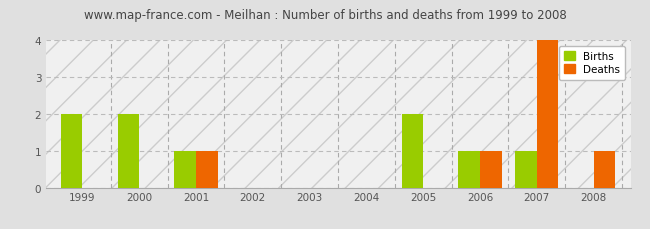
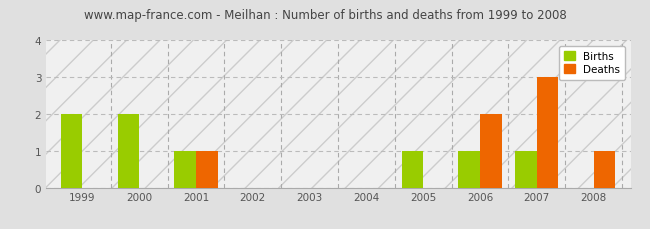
Births/2005: 2 -> 1
Deaths/2006: 1 -> 2
Deaths/2007: 4 -> 3
